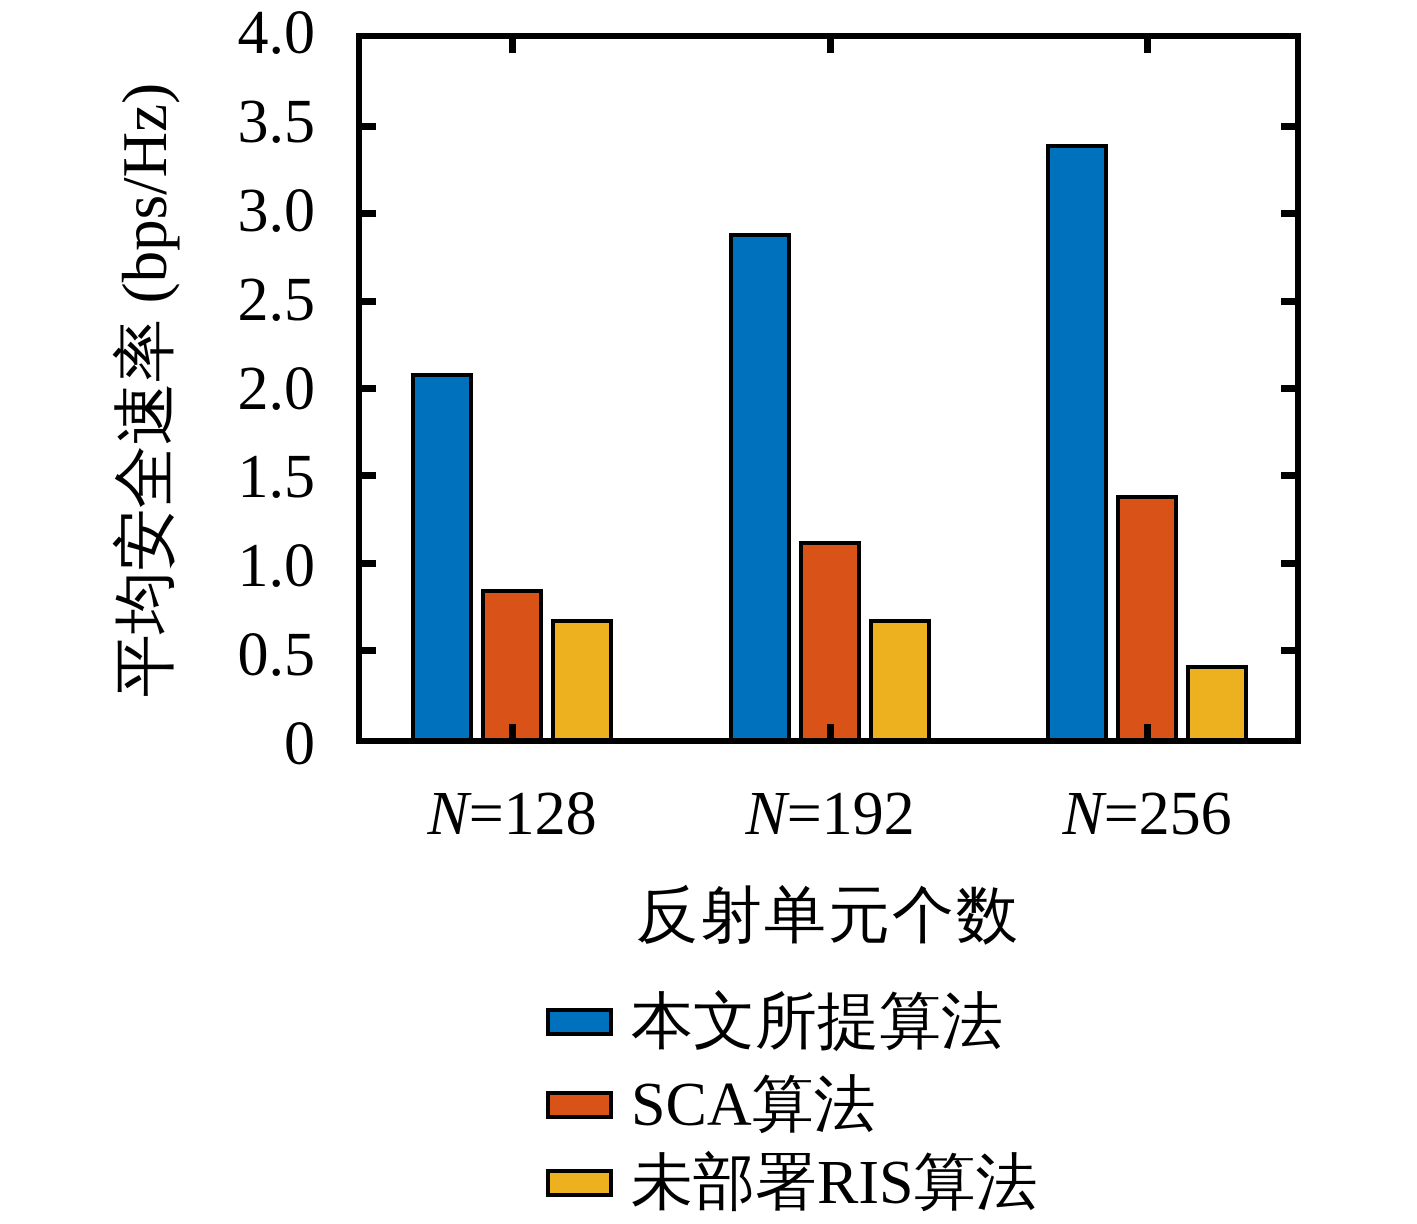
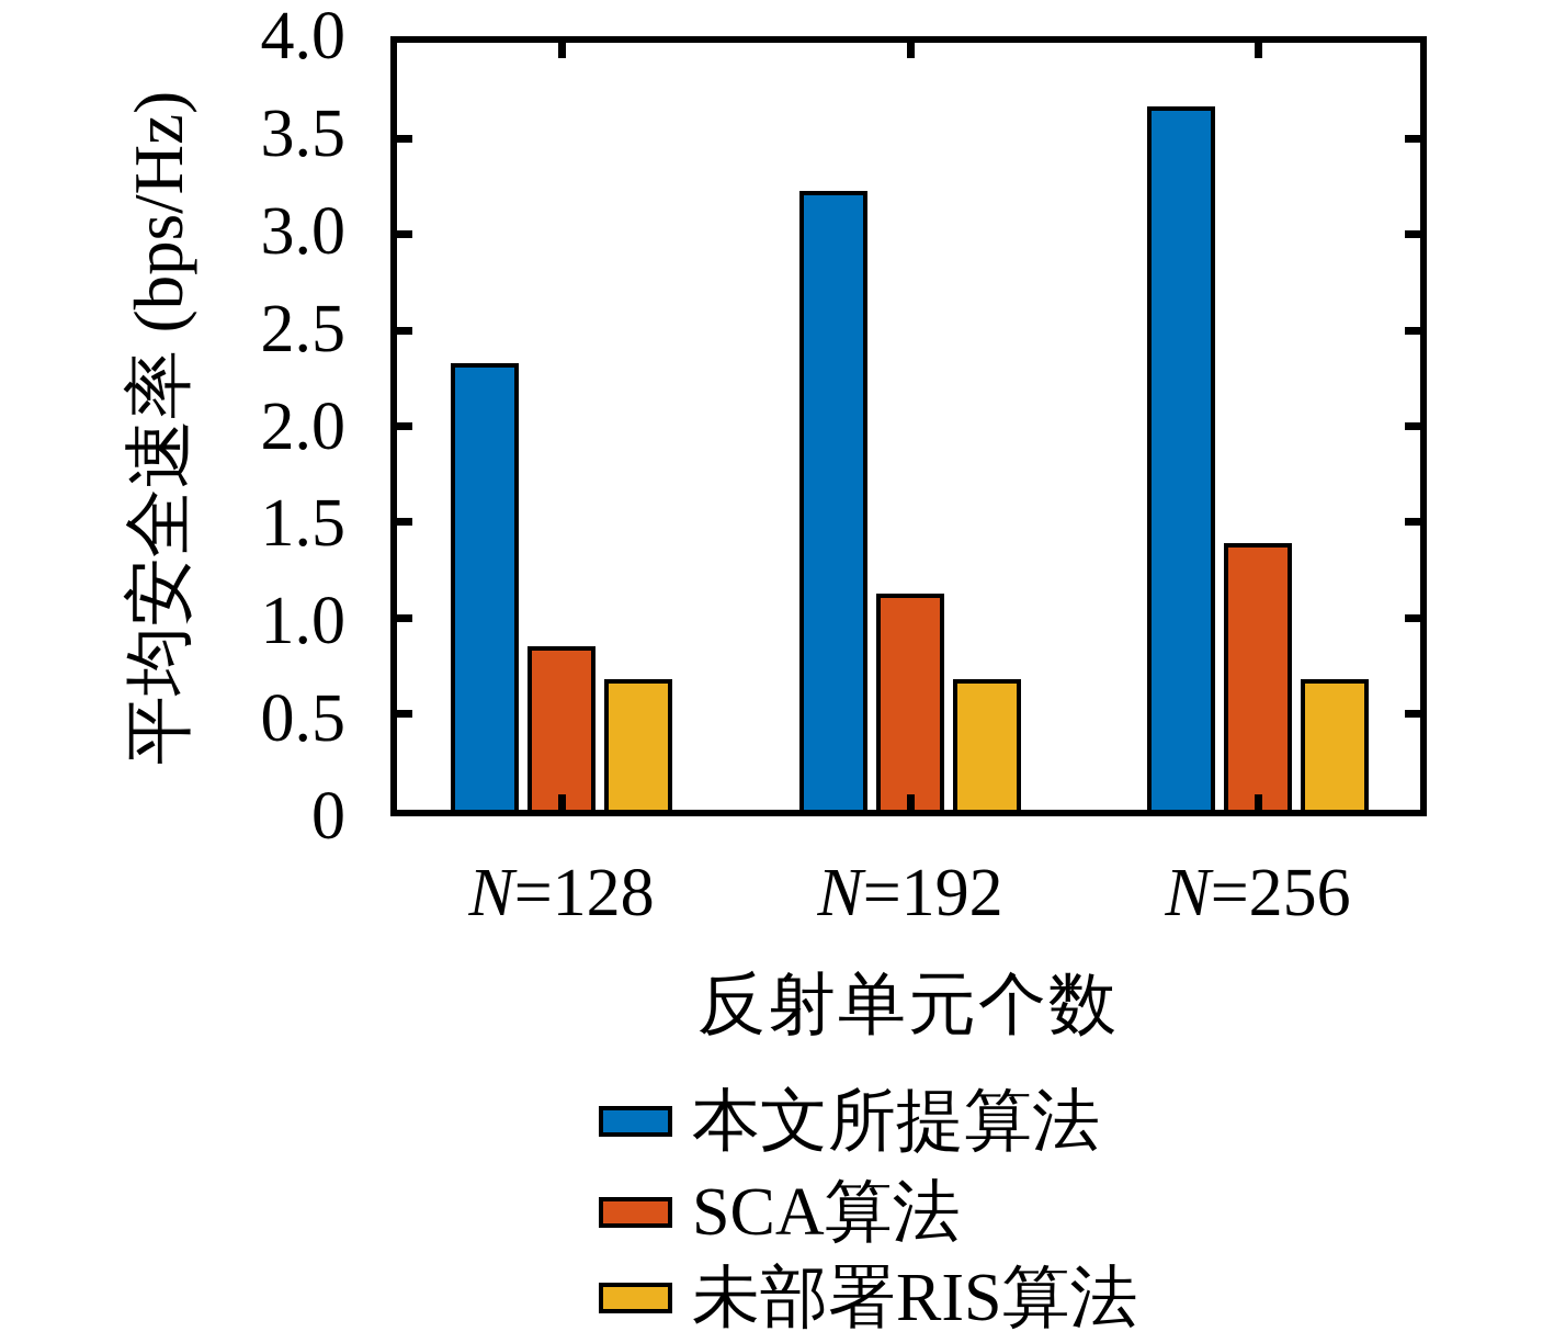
本文所提算法/N=128: 2.09 -> 2.33
本文所提算法/N=192: 2.89 -> 3.23
本文所提算法/N=256: 3.40 -> 3.67
未部署RIS算法/N=256: 0.42 -> 0.68
